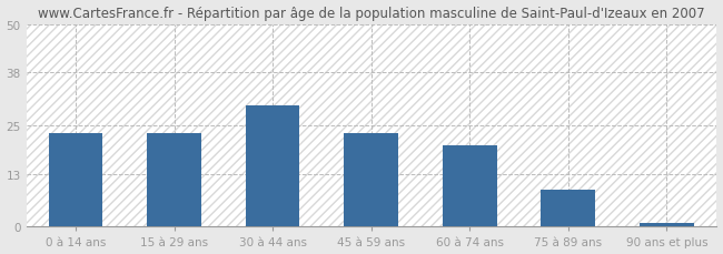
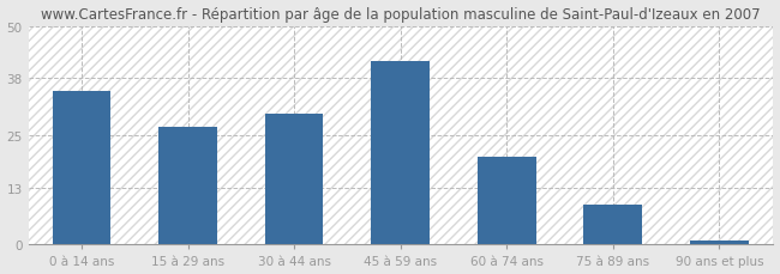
0 à 14 ans: 23 -> 35
15 à 29 ans: 23 -> 27
45 à 59 ans: 23 -> 42
